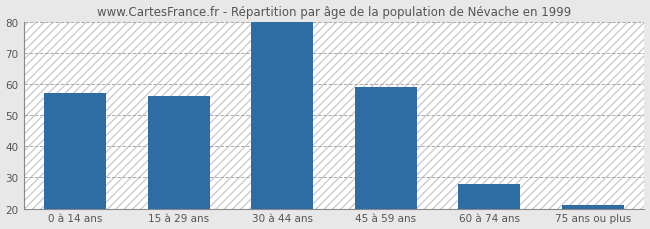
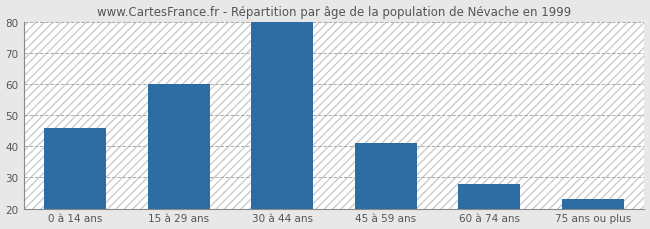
0 à 14 ans: 57 -> 46
15 à 29 ans: 56 -> 60
45 à 59 ans: 59 -> 41
75 ans ou plus: 21 -> 23
